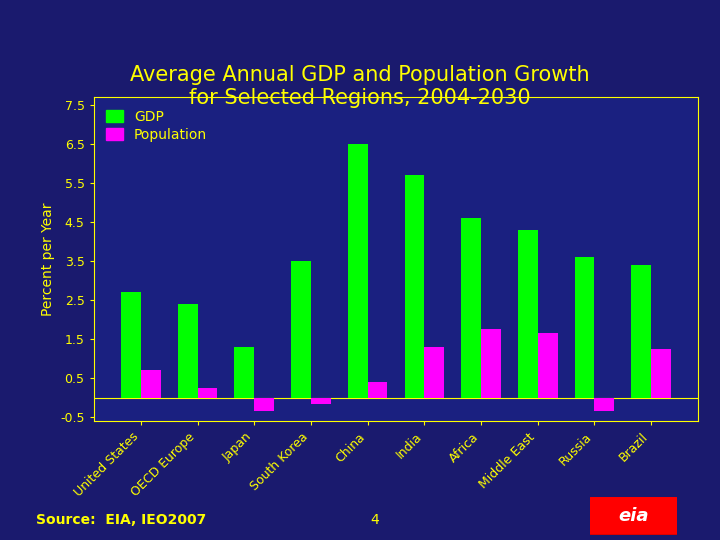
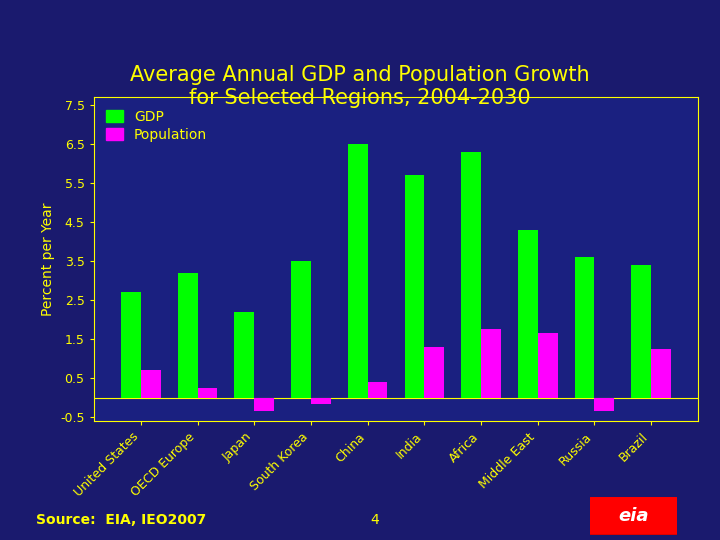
GDP/OECD Europe: 2.4 -> 3.2
GDP/Japan: 1.3 -> 2.2
GDP/Africa: 4.6 -> 6.3
